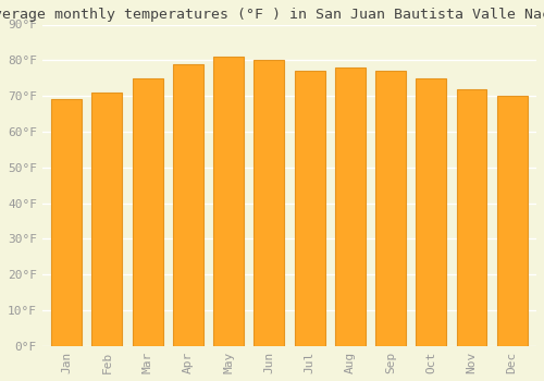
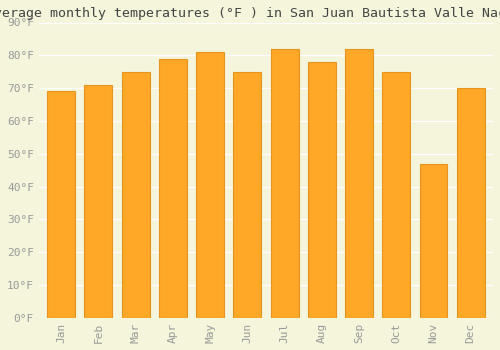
Jun: 80°F -> 75°F
Jul: 77°F -> 82°F
Sep: 77°F -> 82°F
Nov: 72°F -> 47°F
